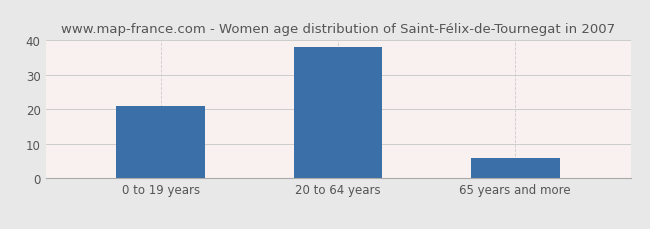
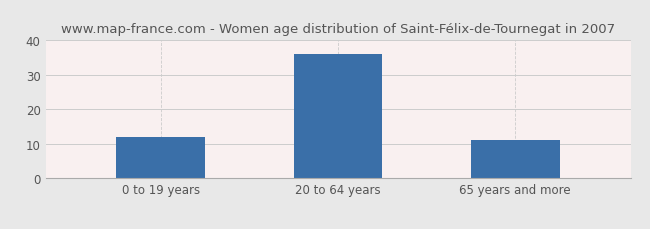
0 to 19 years: 21 -> 12
20 to 64 years: 38 -> 36
65 years and more: 6 -> 11
